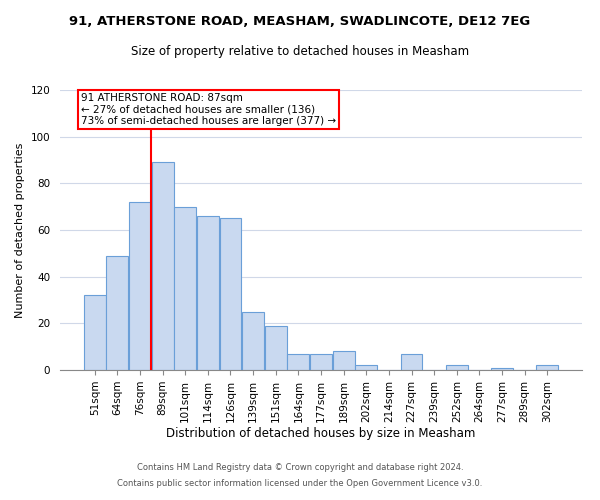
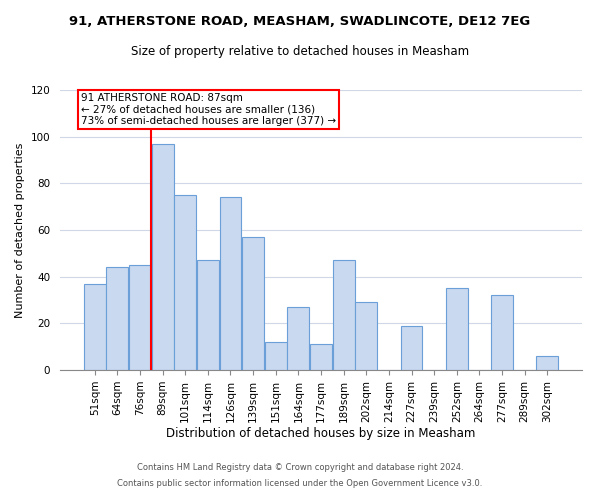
51sqm: 32 -> 37
64sqm: 49 -> 44
76sqm: 72 -> 45
89sqm: 89 -> 97
101sqm: 70 -> 75
114sqm: 66 -> 47
126sqm: 65 -> 74
139sqm: 25 -> 57
151sqm: 19 -> 12
164sqm: 7 -> 27
177sqm: 7 -> 11
189sqm: 8 -> 47
202sqm: 2 -> 29
227sqm: 7 -> 19
252sqm: 2 -> 35
277sqm: 1 -> 32
302sqm: 2 -> 6
